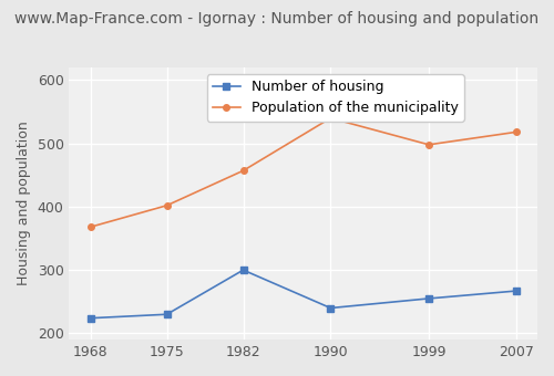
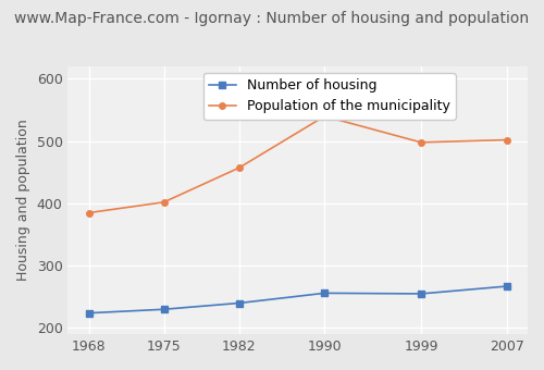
Population of the municipality/1968: 368 -> 385
Number of housing/1982: 300 -> 240
Number of housing/1990: 240 -> 256
Population of the municipality/2007: 518 -> 502
